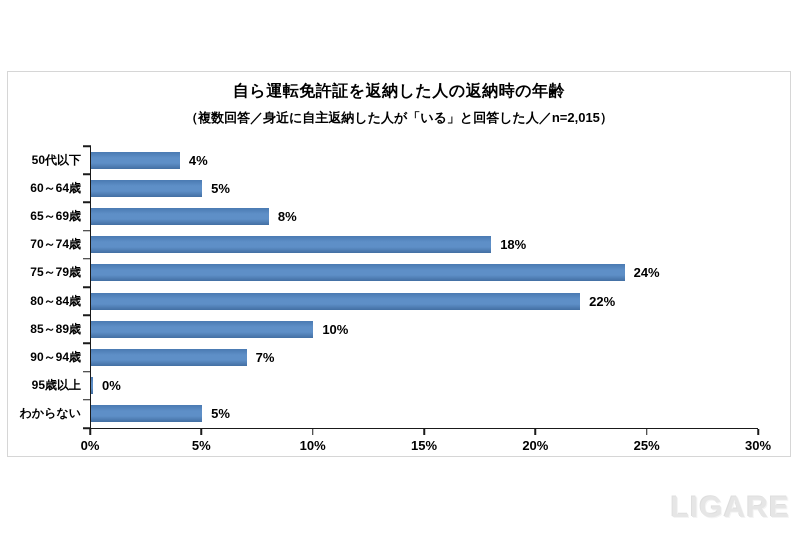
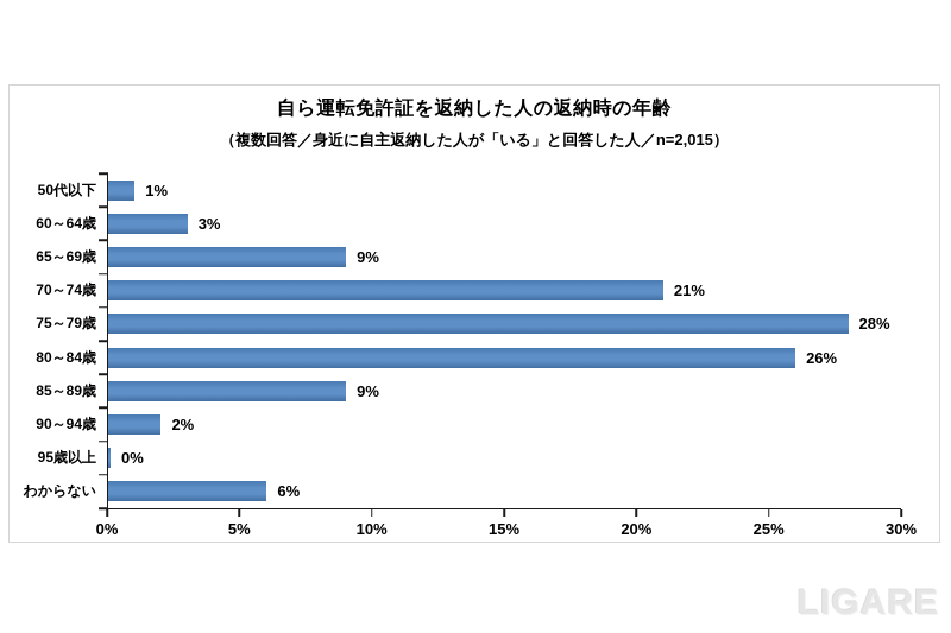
50代以下: 4% -> 1%
60～64歳: 5% -> 3%
65～69歳: 8% -> 9%
70～74歳: 18% -> 21%
75～79歳: 24% -> 28%
80～84歳: 22% -> 26%
85～89歳: 10% -> 9%
90～94歳: 7% -> 2%
わからない: 5% -> 6%
